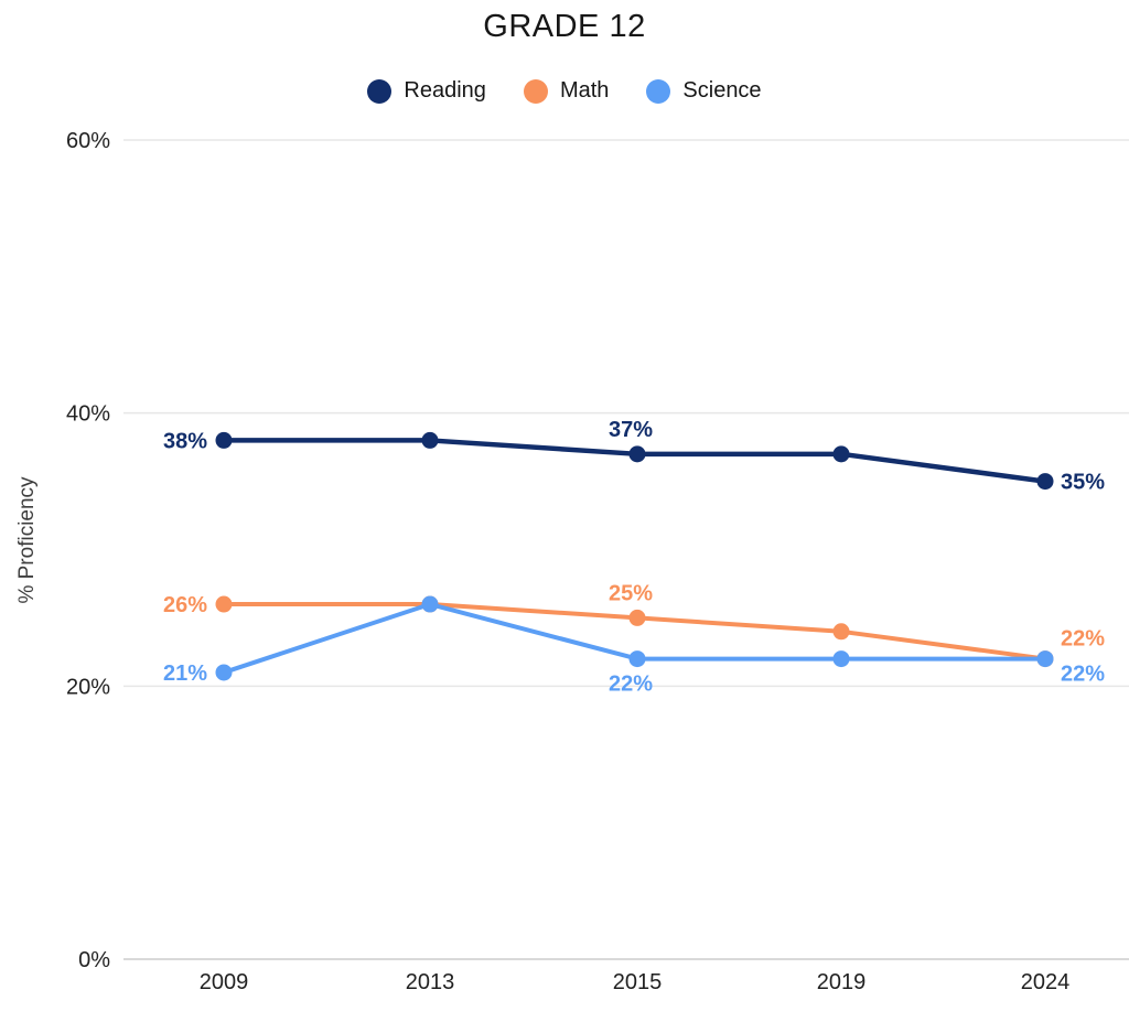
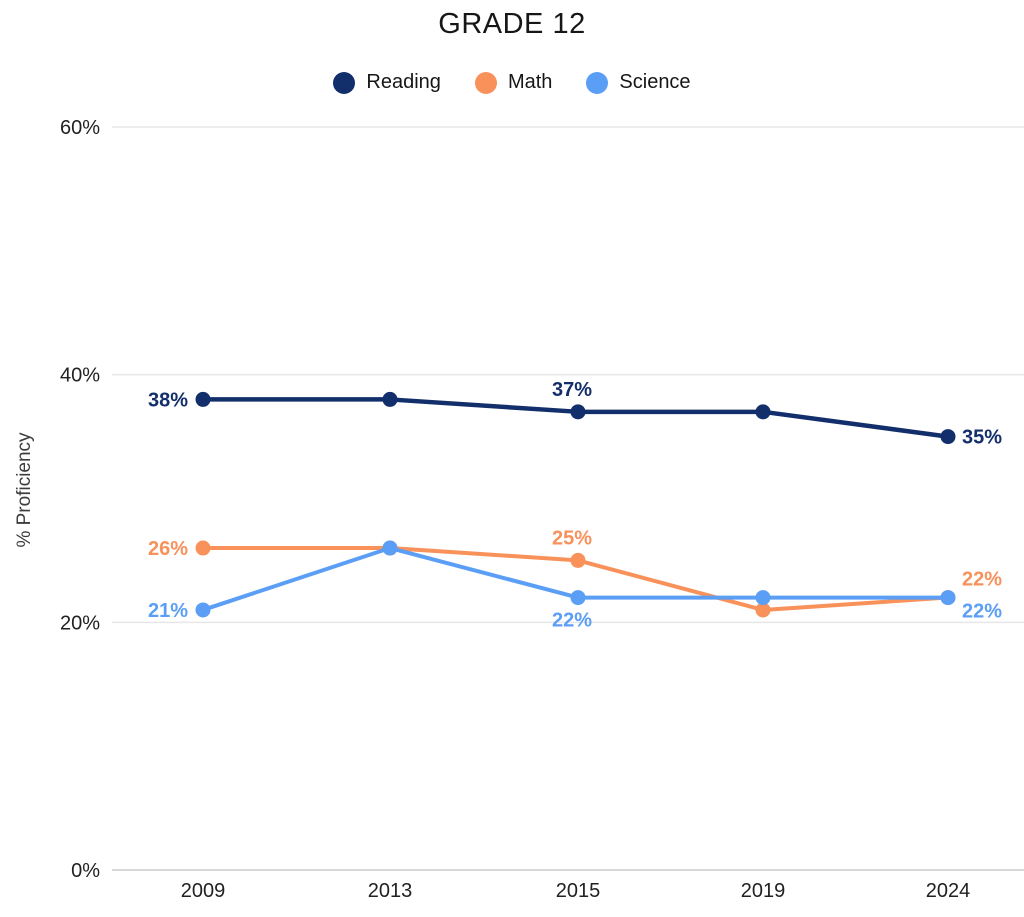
Math/2019: 24% -> 21%
